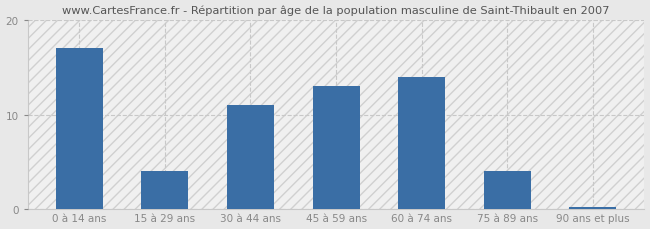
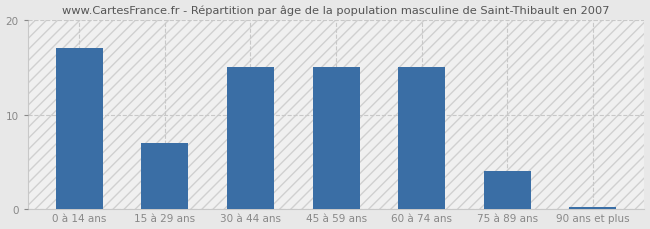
15 à 29 ans: 4.0 -> 7.0
30 à 44 ans: 11.0 -> 15.0
45 à 59 ans: 13.0 -> 15.0
60 à 74 ans: 14.0 -> 15.0
